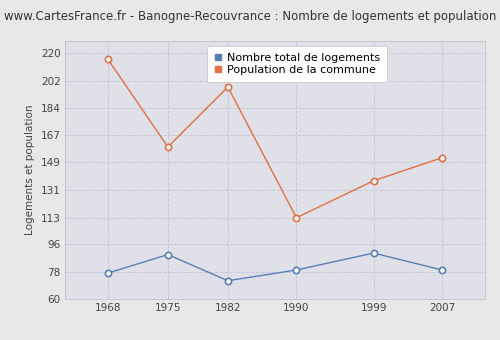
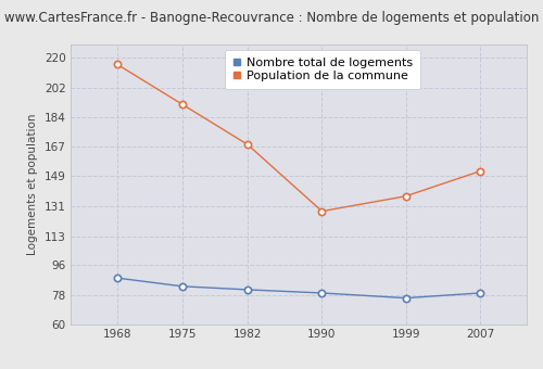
Nombre total de logements/1968: 77 -> 88
Nombre total de logements/1975: 89 -> 83
Population de la commune/1975: 159 -> 192
Nombre total de logements/1982: 72 -> 81
Population de la commune/1982: 198 -> 168
Population de la commune/1990: 113 -> 128
Nombre total de logements/1999: 90 -> 76
